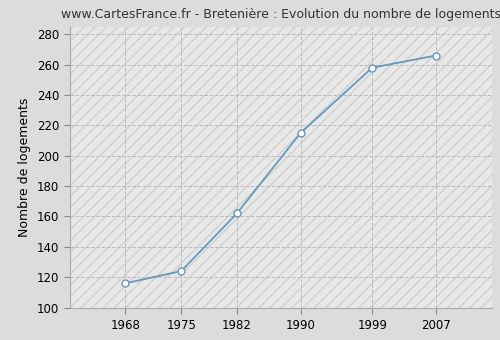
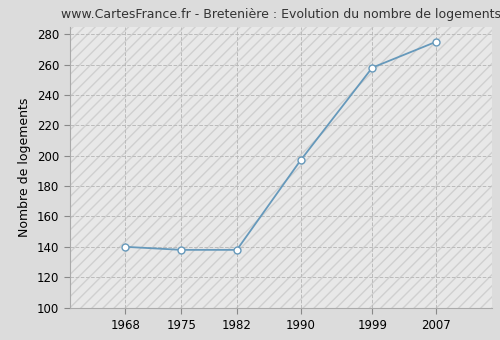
1968: 116 -> 140
1975: 124 -> 138
1982: 162 -> 138
1990: 215 -> 197
2007: 266 -> 275
